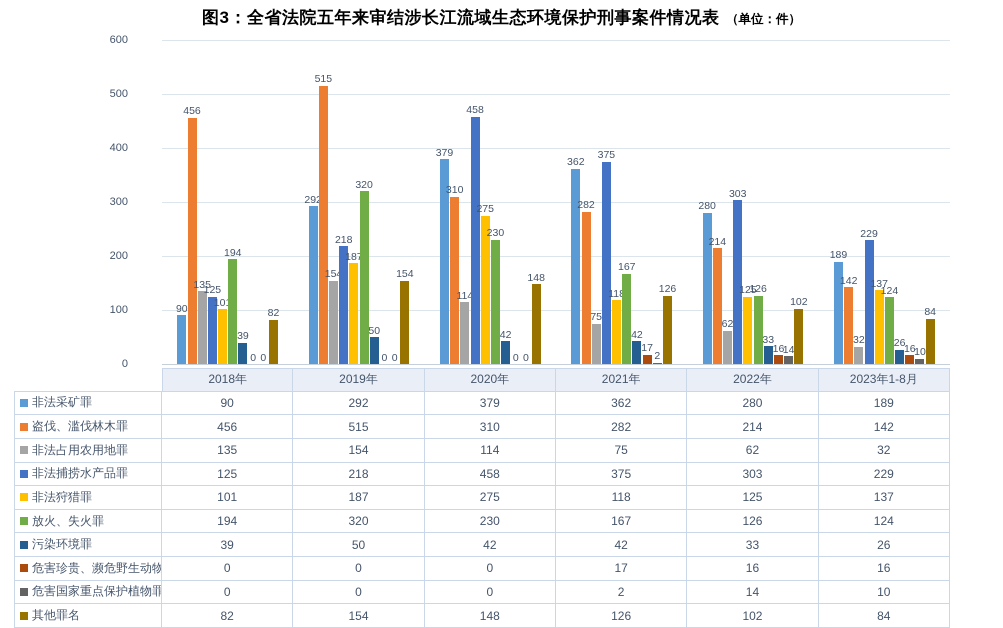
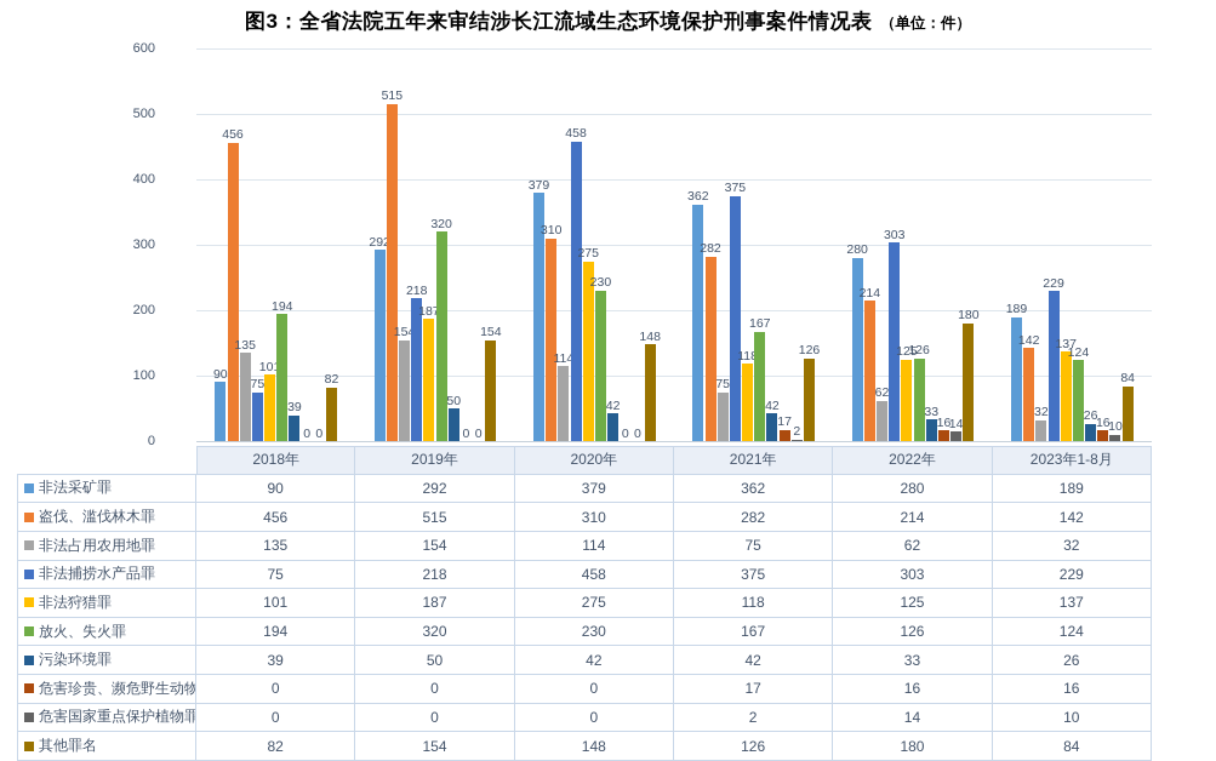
非法捕捞水产品罪/2018年: 125 -> 75
其他罪名/2022年: 102 -> 180
